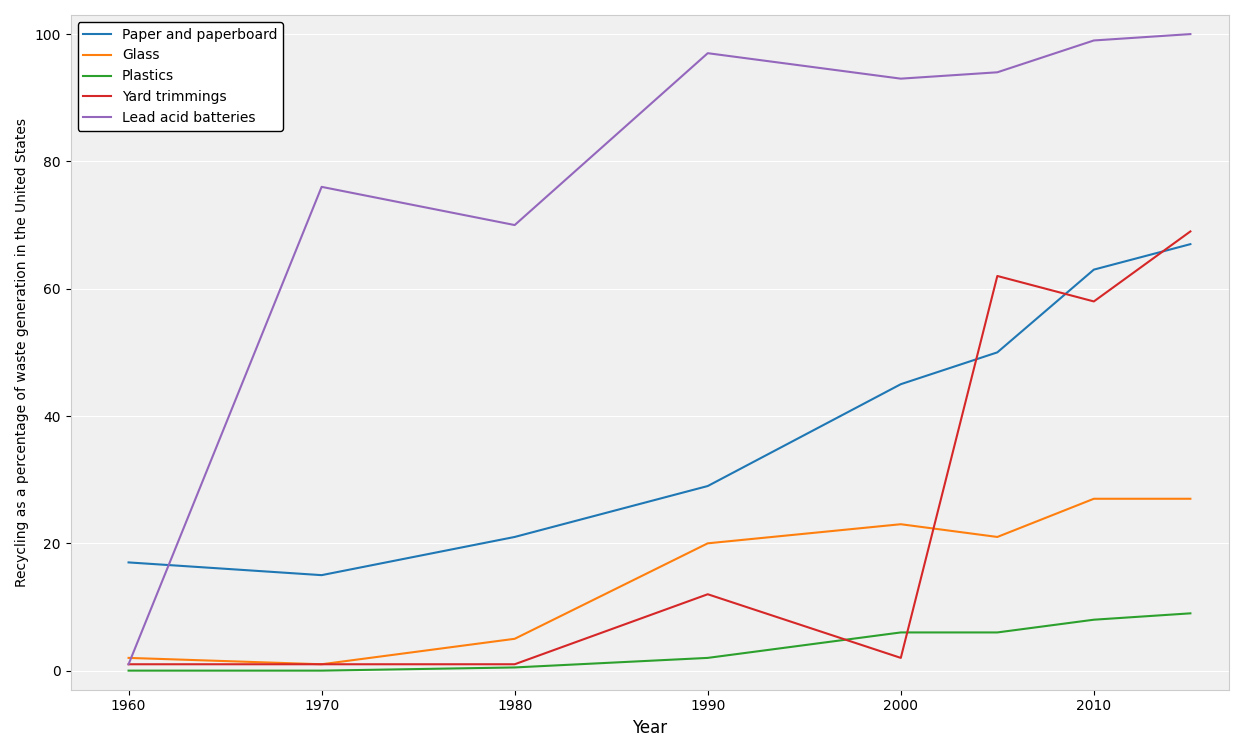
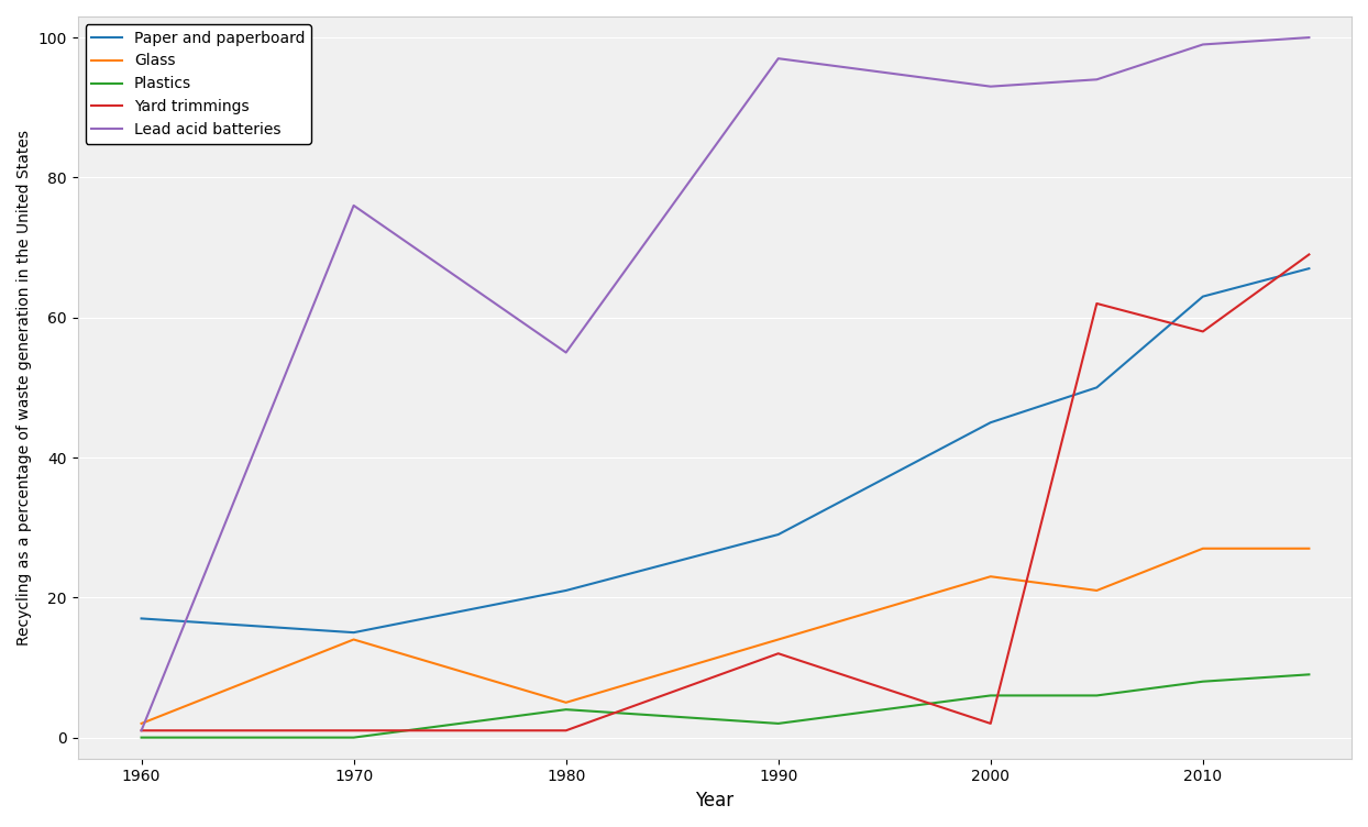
Glass/1970: 1 -> 14
Plastics/1980: 0.5 -> 4.0
Lead acid batteries/1980: 70 -> 55
Glass/1990: 20 -> 14
